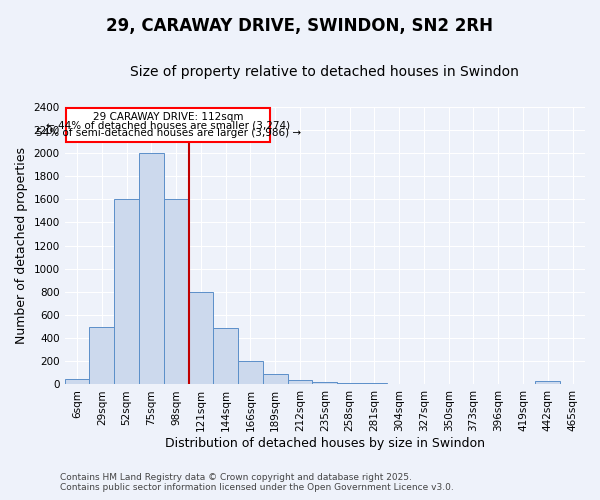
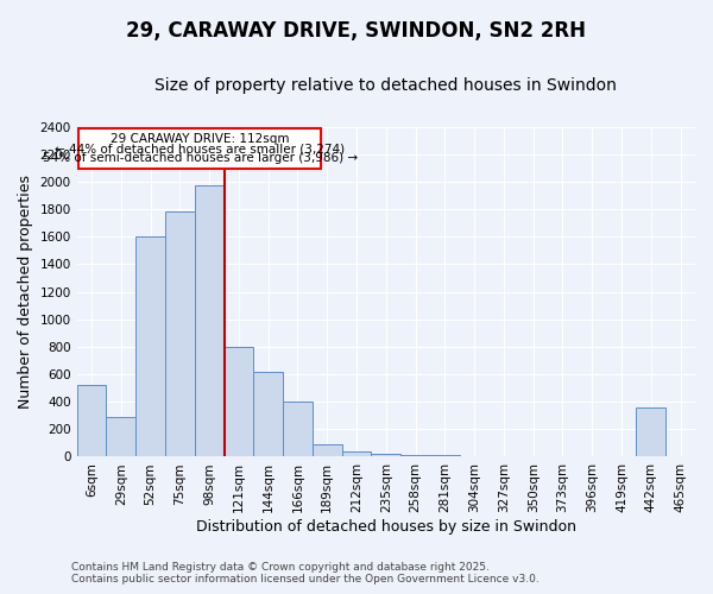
6sqm: 50 -> 520
29sqm: 500 -> 290
75sqm: 2000 -> 1780
98sqm: 1600 -> 1970
144sqm: 490 -> 620
166sqm: 200 -> 400
442sqm: 30 -> 360
